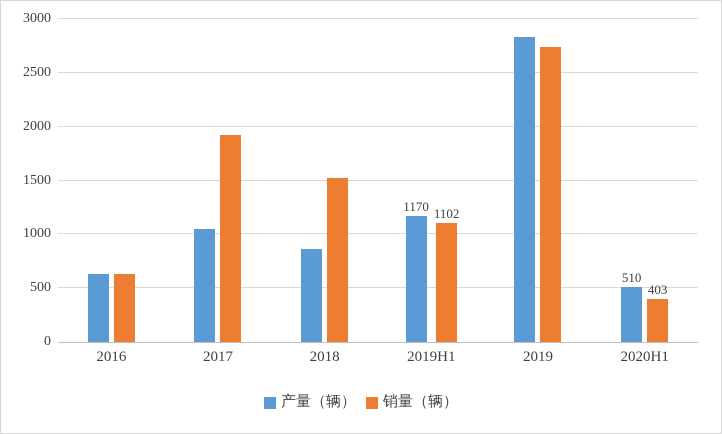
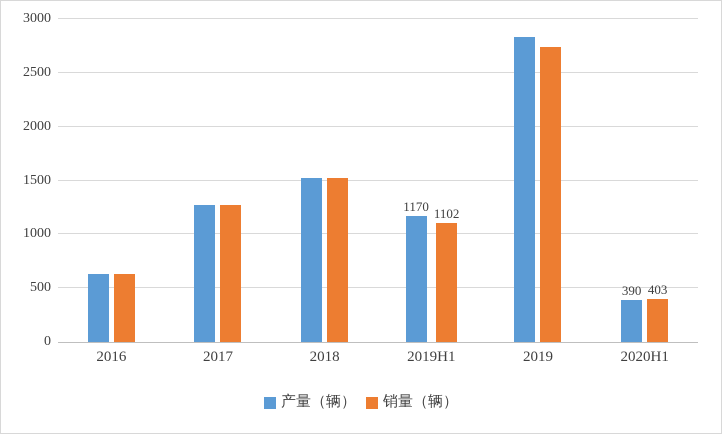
产量（辆）/2017: 1050 -> 1270
销量（辆）/2017: 1920 -> 1270
产量（辆）/2018: 860 -> 1520
产量（辆）/2020H1: 510 -> 390
